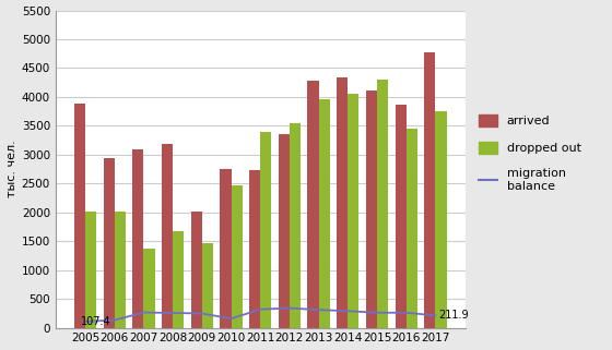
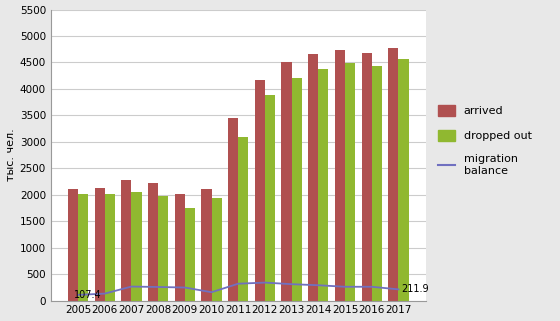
arrived/2005: 3880 -> 2110
arrived/2006: 2940 -> 2120
arrived/2007: 3100 -> 2280
dropped out/2007: 1380 -> 2040
arrived/2008: 3180 -> 2220
dropped out/2008: 1680 -> 1970
dropped out/2009: 1460 -> 1750
arrived/2010: 2760 -> 2100
dropped out/2010: 2460 -> 1940
arrived/2011: 2740 -> 3450
dropped out/2011: 3400 -> 3090
arrived/2012: 3360 -> 4160
dropped out/2012: 3540 -> 3880
arrived/2013: 4280 -> 4510
dropped out/2013: 3960 -> 4200
arrived/2014: 4340 -> 4660
dropped out/2014: 4060 -> 4370
arrived/2015: 4120 -> 4730
dropped out/2015: 4300 -> 4490
arrived/2016: 3860 -> 4680
dropped out/2016: 3460 -> 4440
dropped out/2017: 3760 -> 4560
